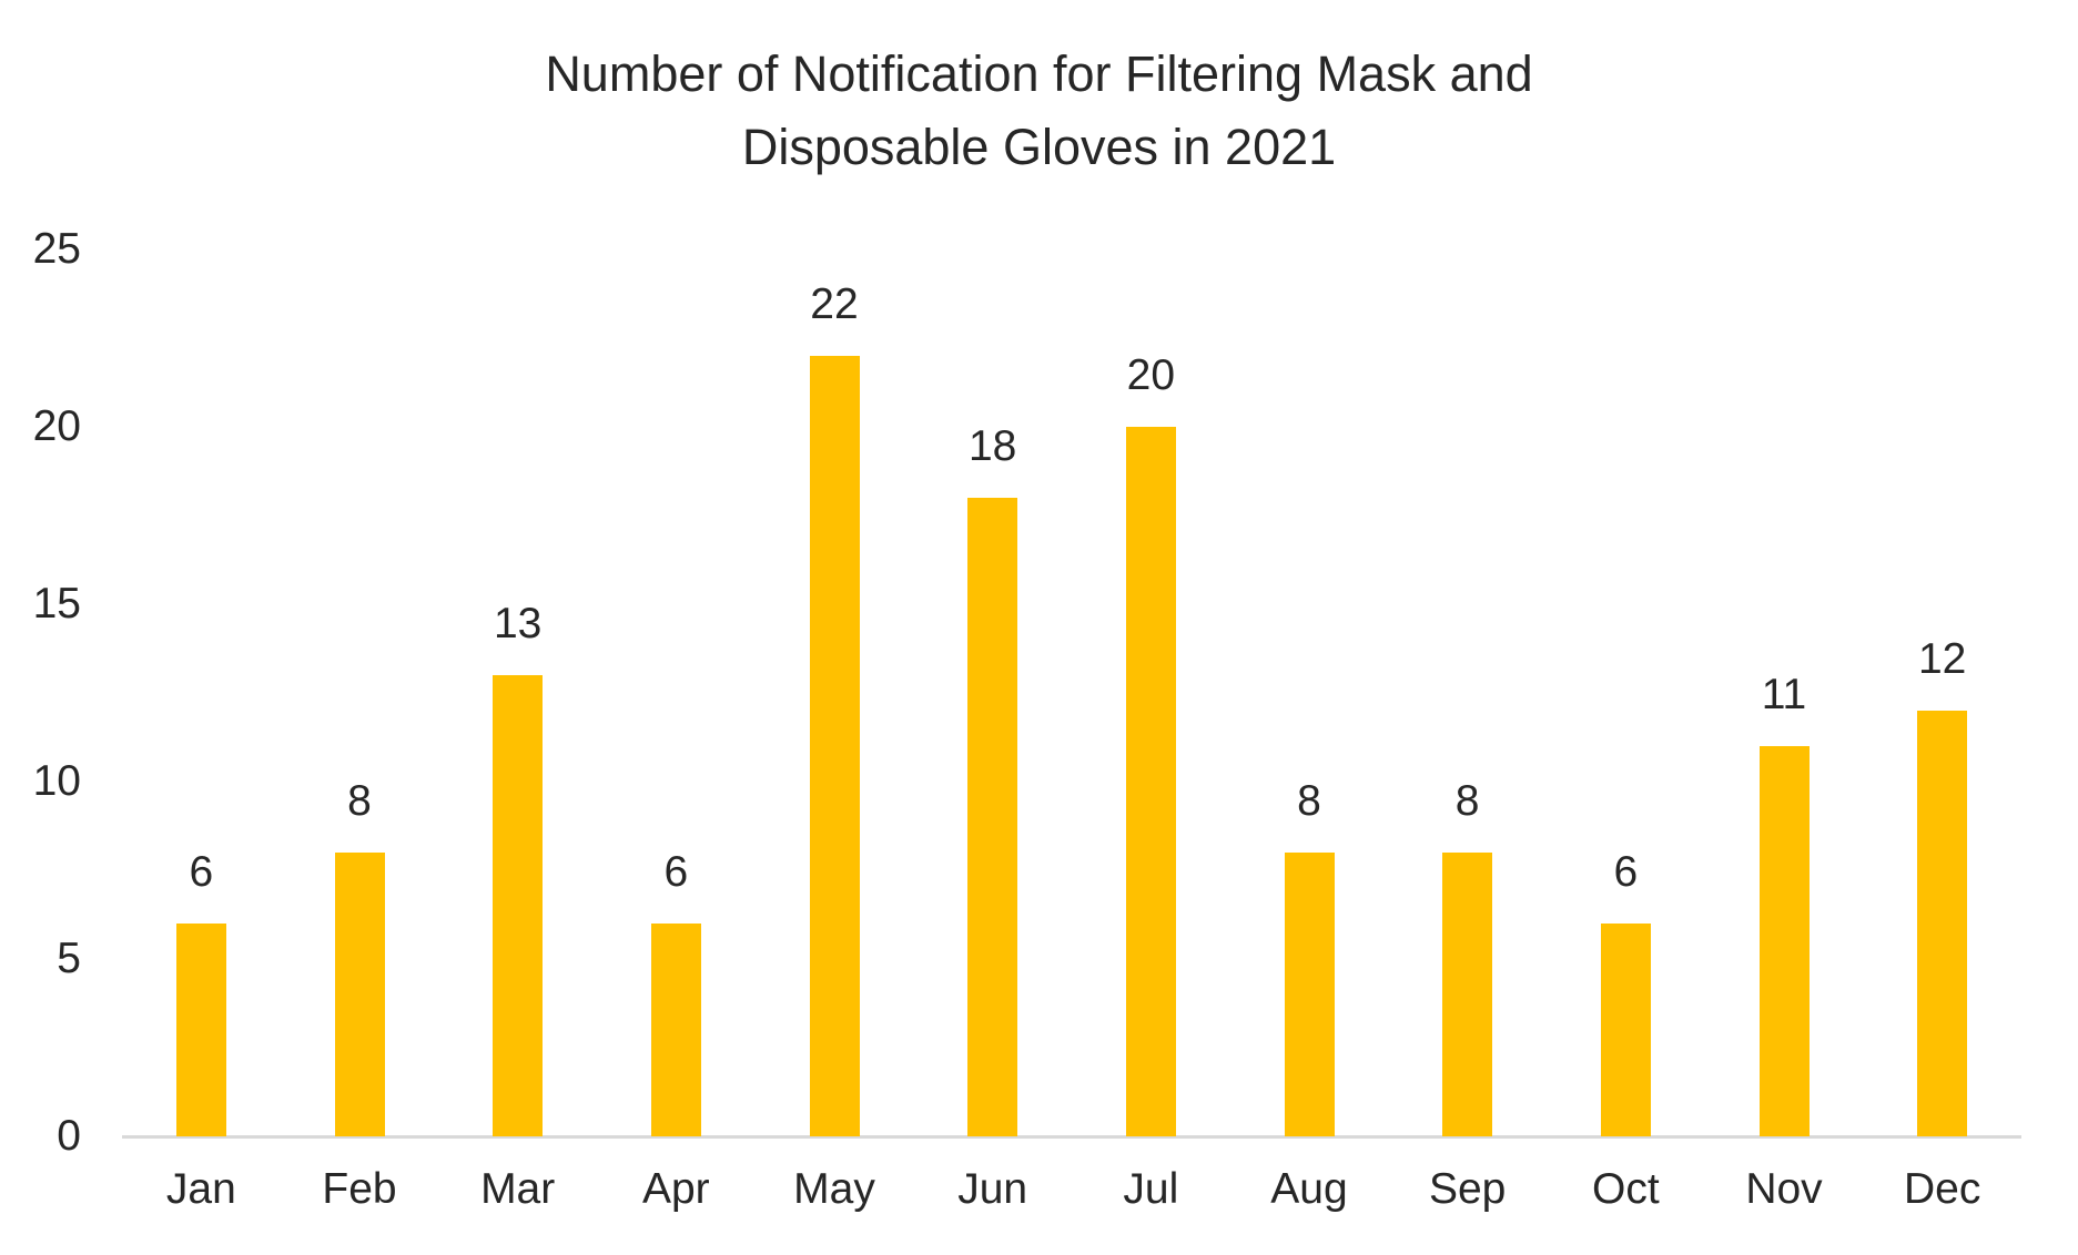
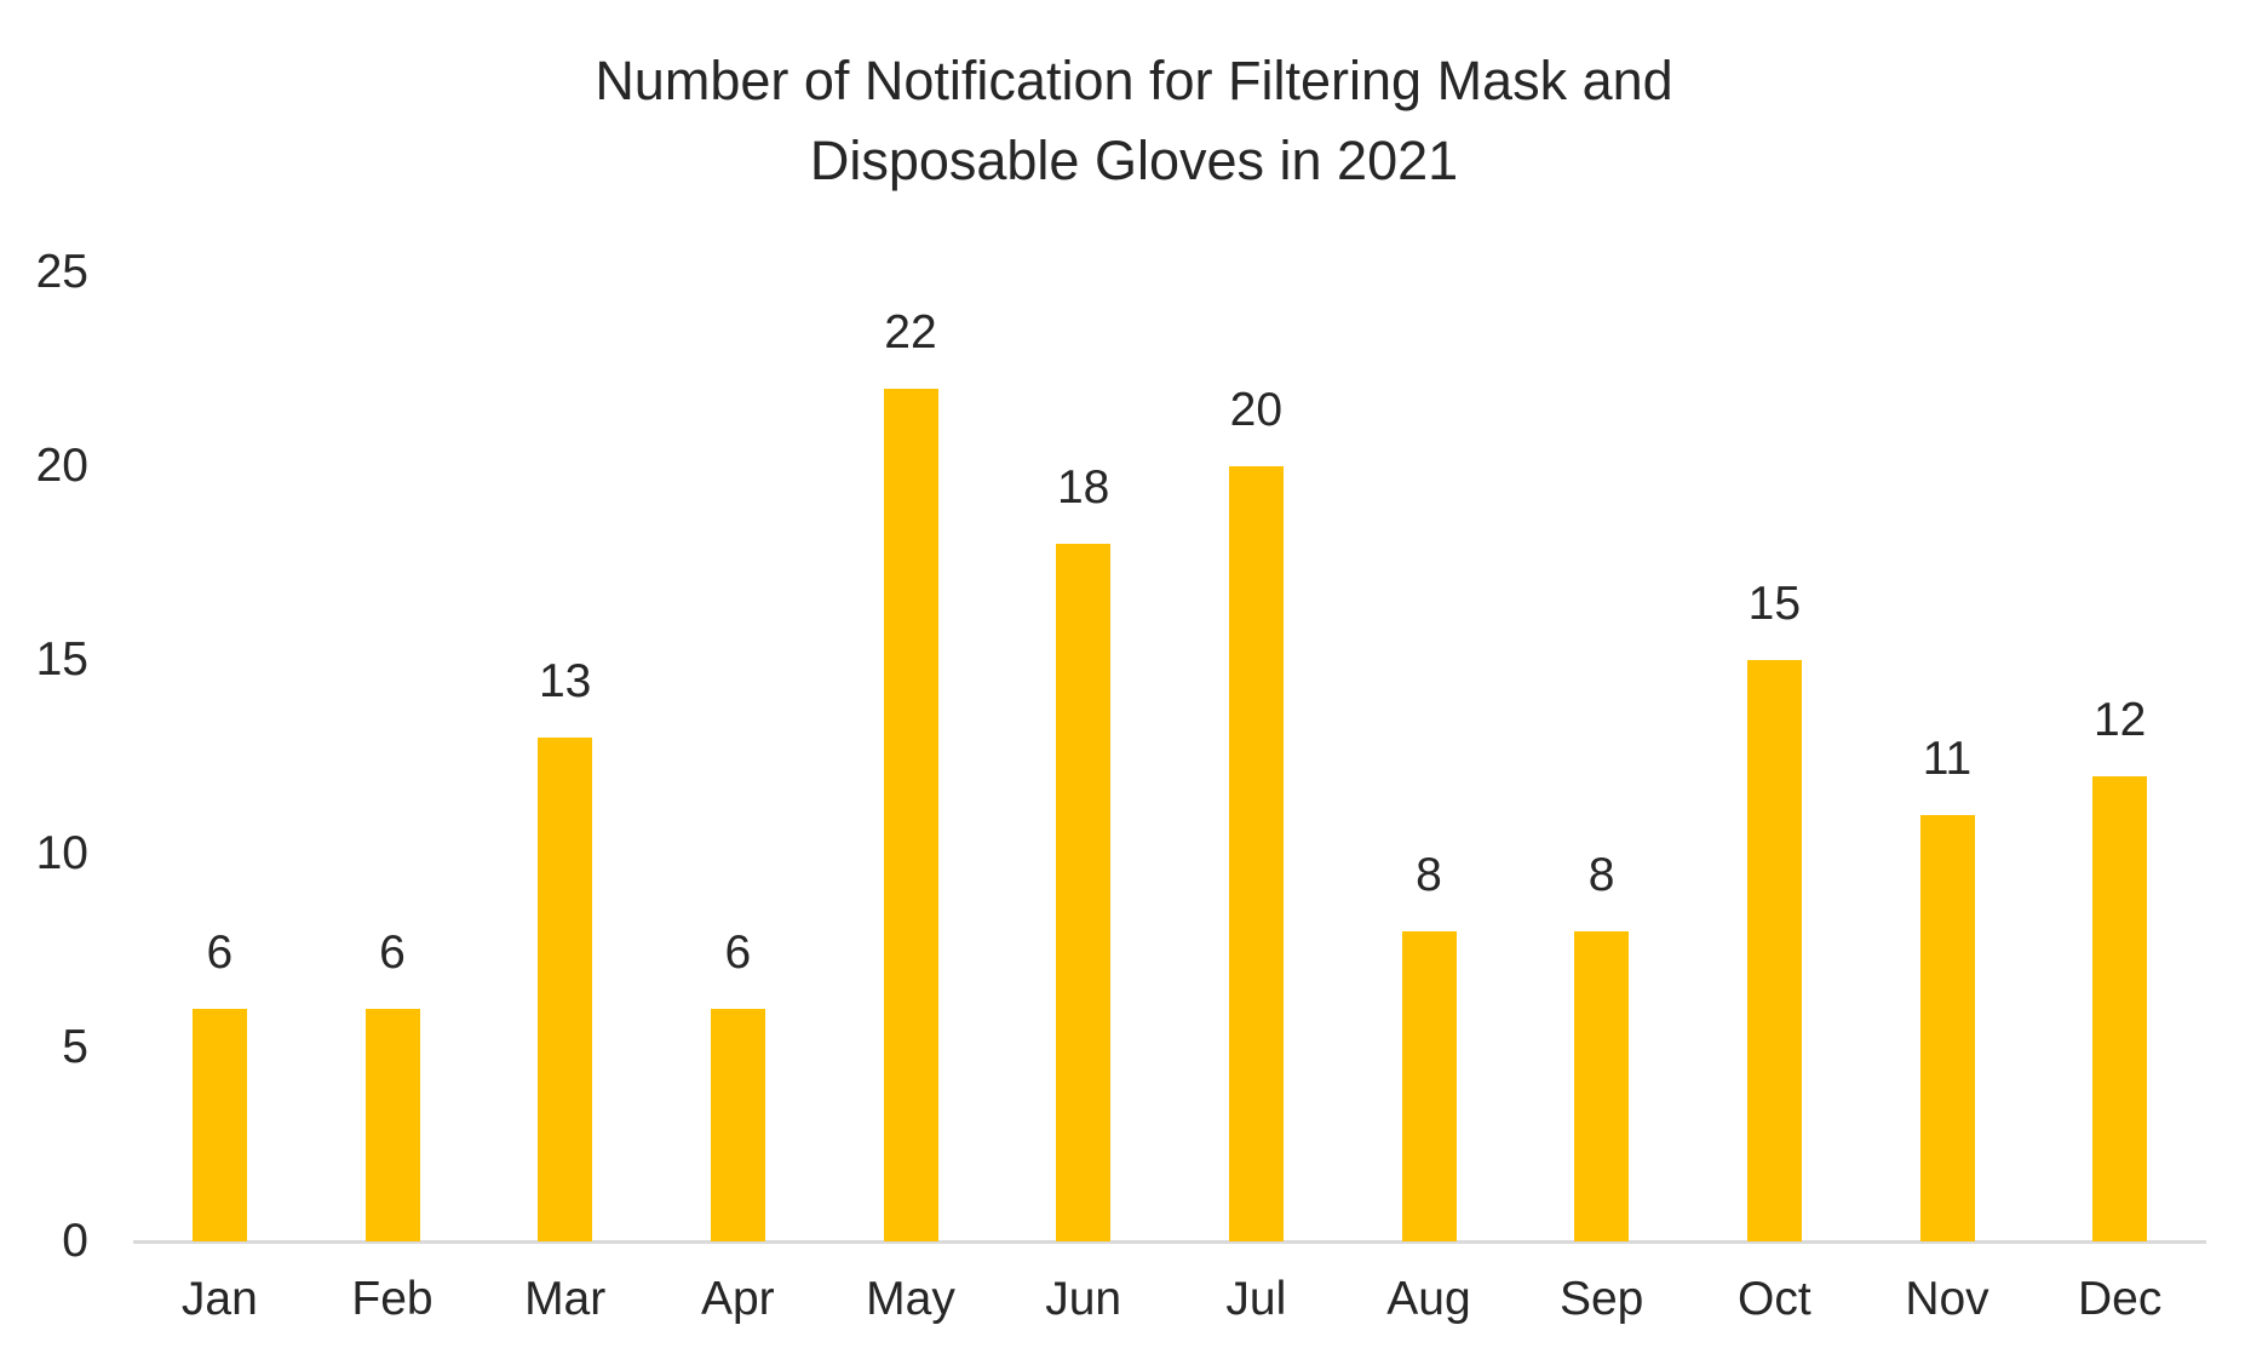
Feb: 8 -> 6
Oct: 6 -> 15
